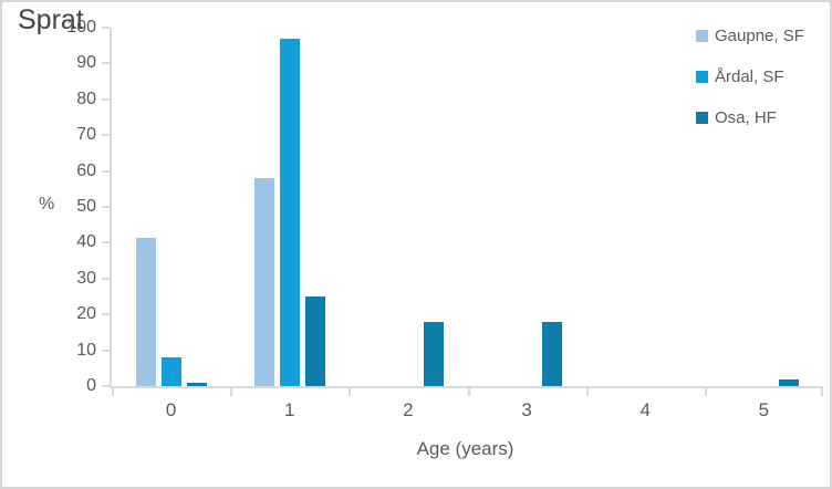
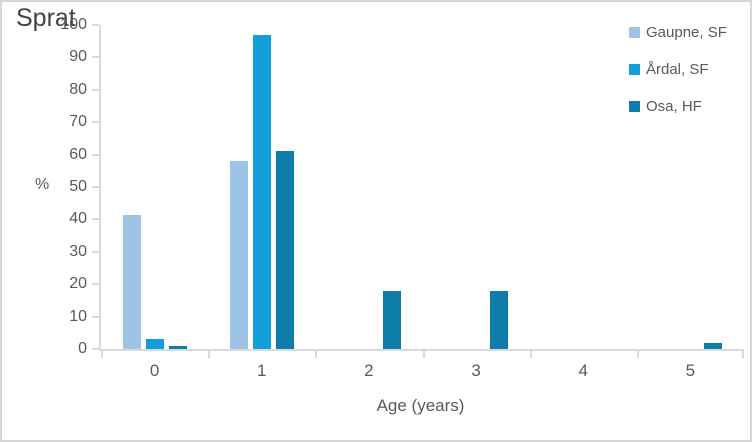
Årdal, SF/0: 8 -> 3
Osa, HF/1: 25 -> 61
